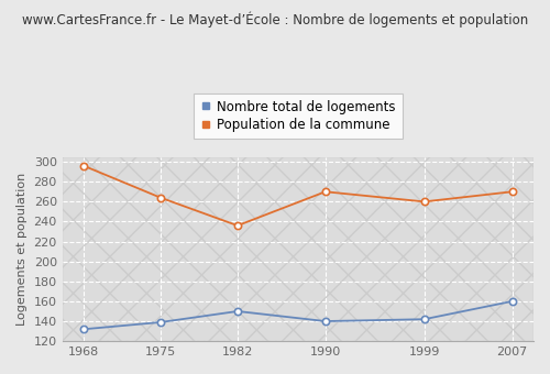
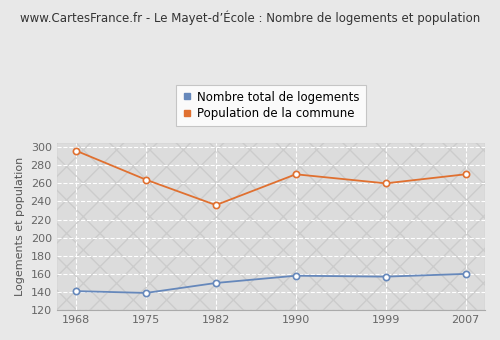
Nombre total de logements/1968: 132 -> 141
Nombre total de logements/1990: 140 -> 158
Nombre total de logements/1999: 142 -> 157
